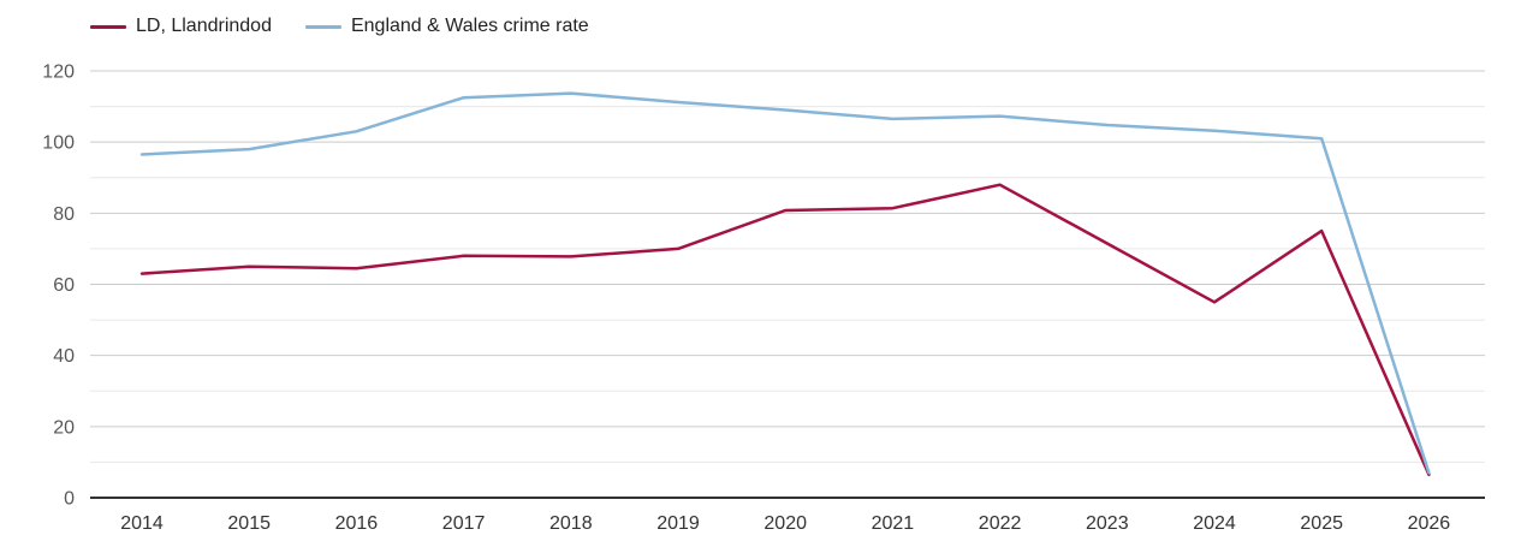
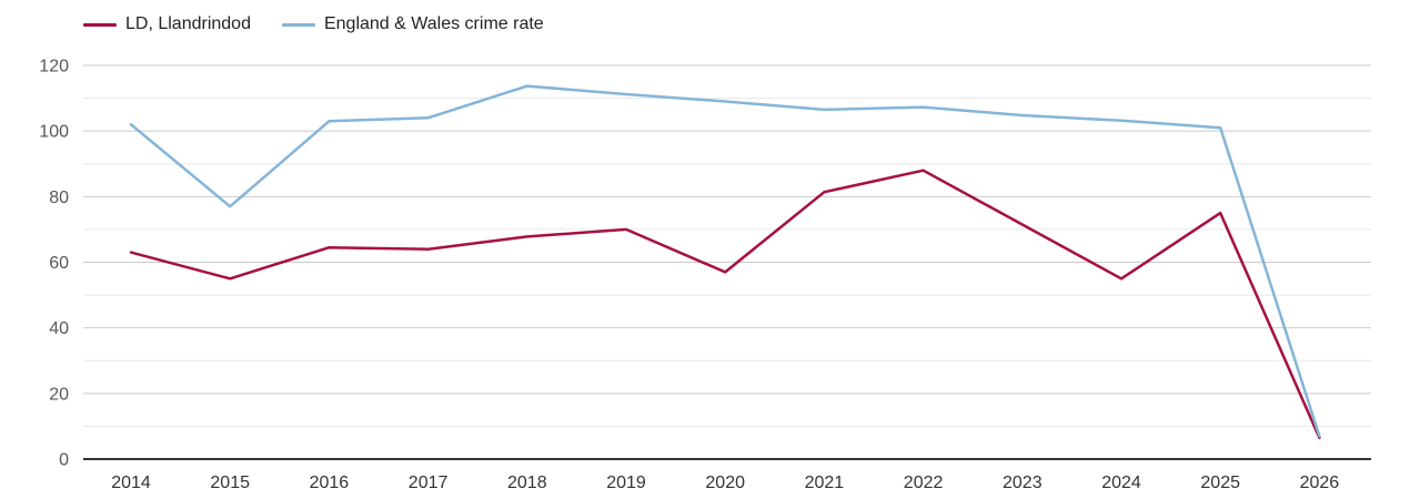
England & Wales crime rate/2014: 96 -> 102
LD, Llandrindod/2015: 65 -> 55
England & Wales crime rate/2015: 98 -> 77
LD, Llandrindod/2017: 68 -> 64
England & Wales crime rate/2017: 112 -> 104
LD, Llandrindod/2020: 81 -> 57
